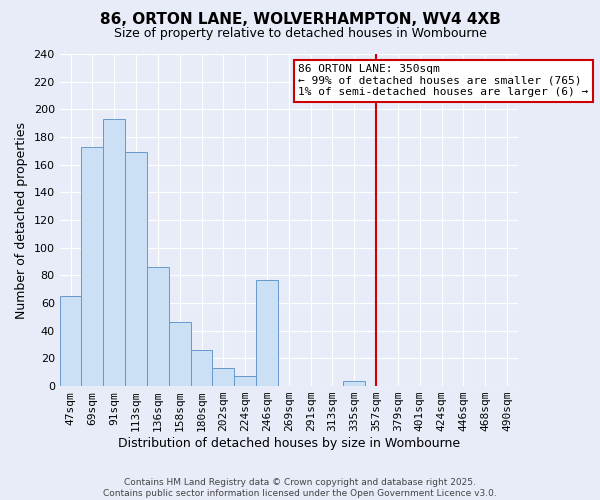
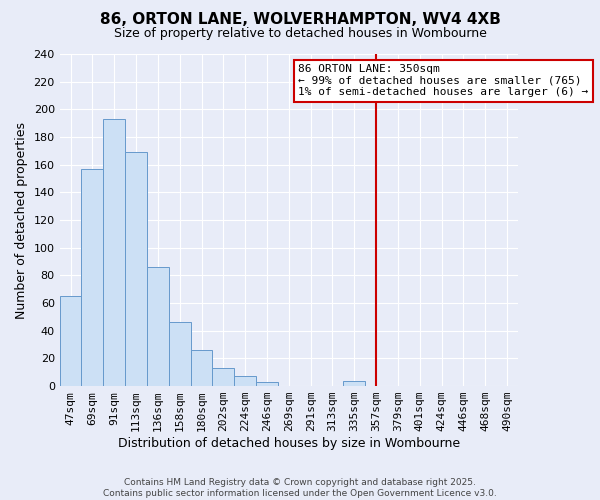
69sqm: 173 -> 157
246sqm: 77 -> 3
